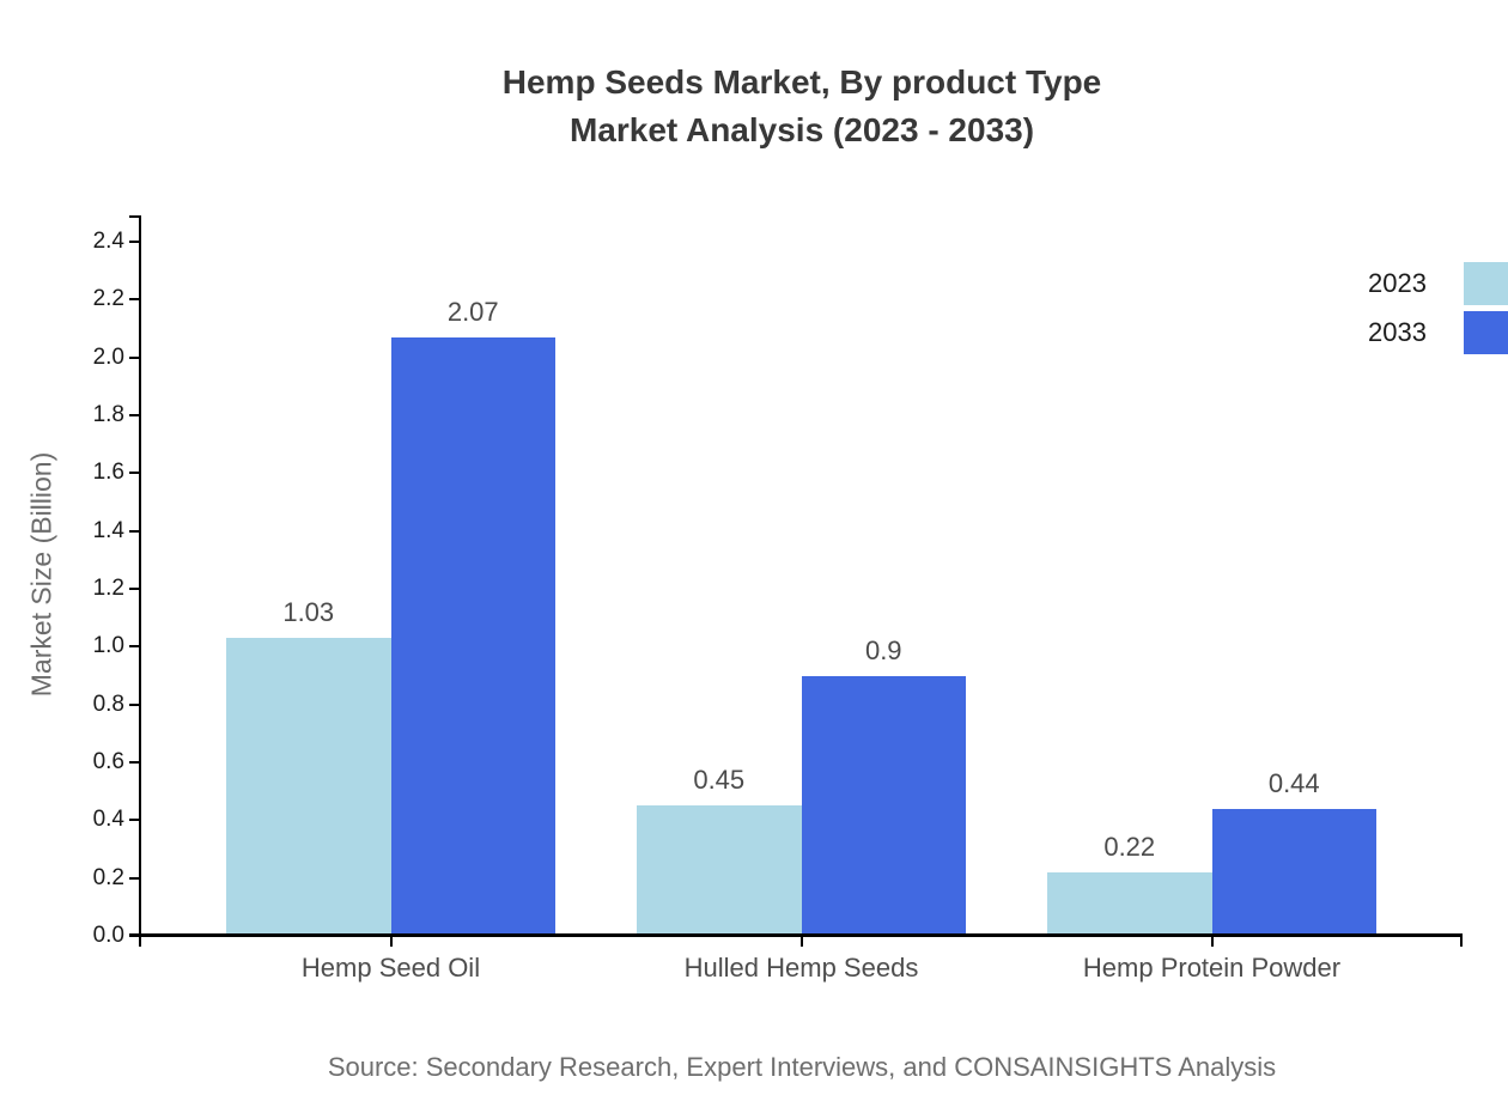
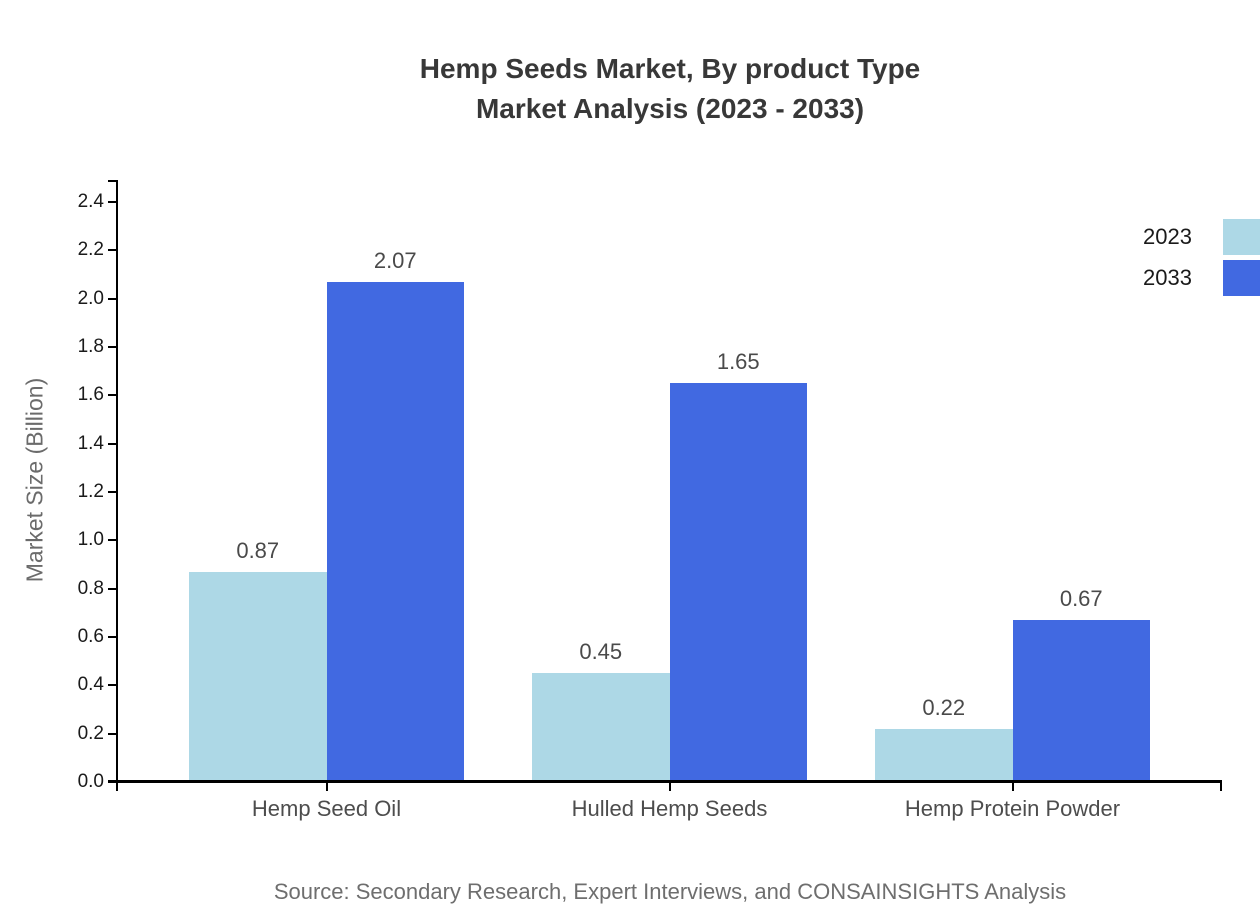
2023/Hemp Seed Oil: 1.03 -> 0.87
2033/Hulled Hemp Seeds: 0.9 -> 1.65
2033/Hemp Protein Powder: 0.44 -> 0.67
